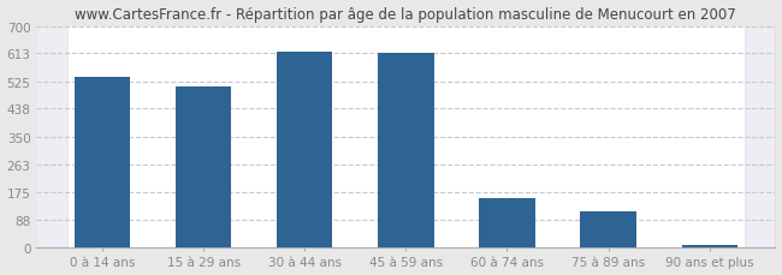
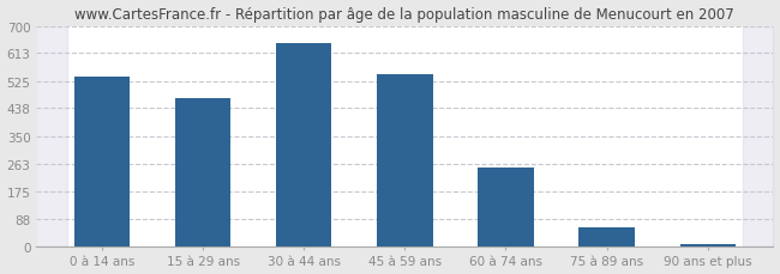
15 à 29 ans: 510 -> 470
30 à 44 ans: 620 -> 645
45 à 59 ans: 615 -> 545
60 à 74 ans: 155 -> 250
75 à 89 ans: 115 -> 60
